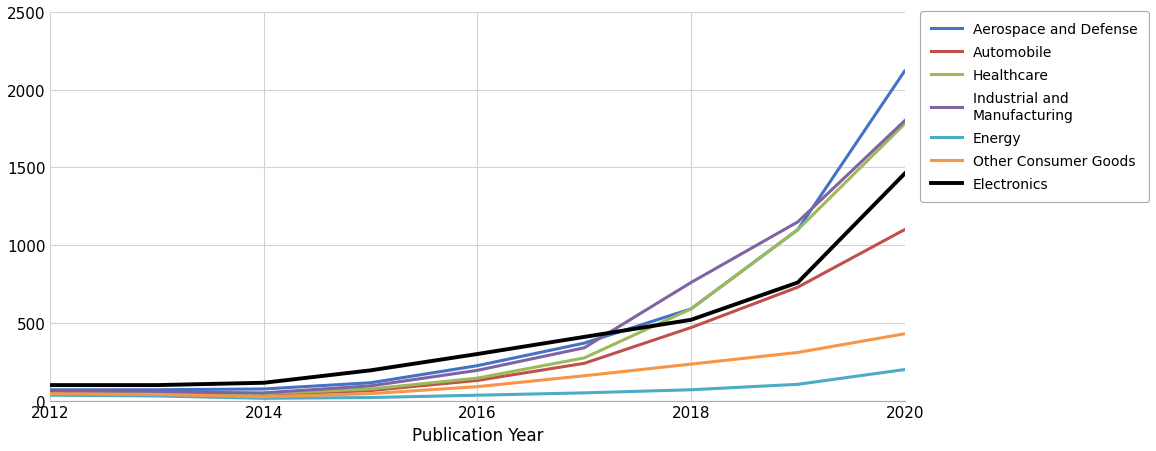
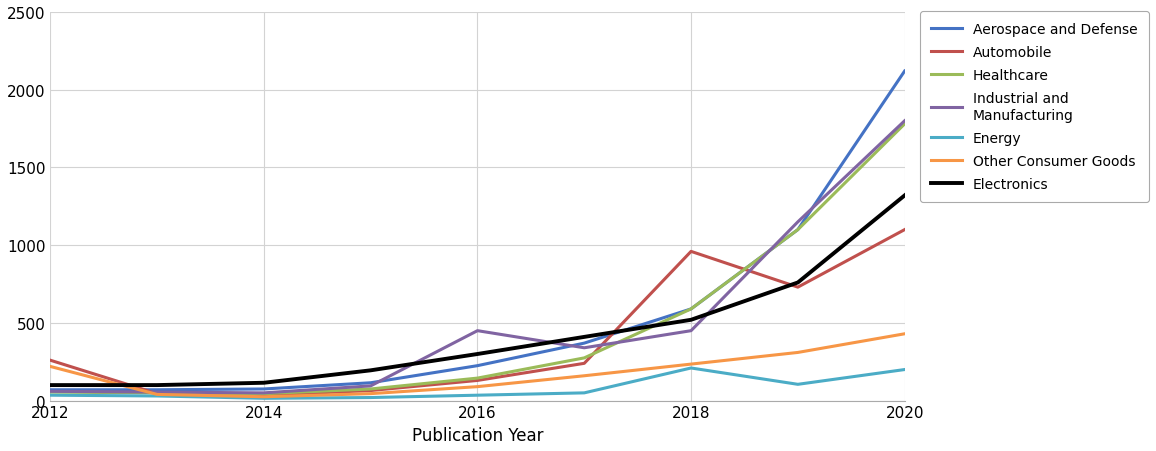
Automobile/2012: 50 -> 260
Other Consumer Goods/2012: 40 -> 220
Industrial and Manufacturing/2016: 200 -> 450
Automobile/2018: 470 -> 960
Industrial and Manufacturing/2018: 760 -> 450
Energy/2018: 70 -> 210
Electronics/2020: 1460 -> 1320
